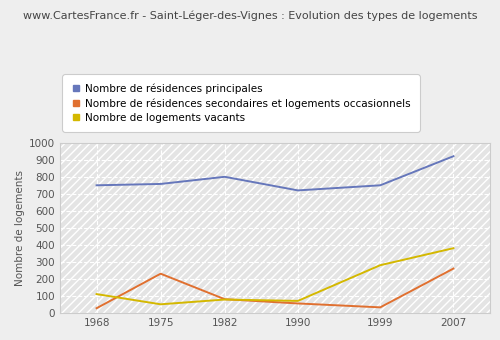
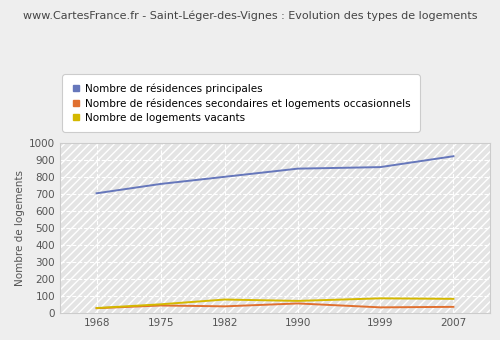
Nombre de résidences principales/1968: 750 -> 700
Nombre de logements vacants/1968: 110 -> 30
Nombre de résidences secondaires et logements occasionnels/1975: 230 -> 40
Nombre de résidences secondaires et logements occasionnels/1982: 80 -> 40
Nombre de résidences principales/1990: 720 -> 850
Nombre de résidences principales/1999: 750 -> 860
Nombre de logements vacants/1999: 280 -> 80
Nombre de résidences secondaires et logements occasionnels/2007: 260 -> 40
Nombre de logements vacants/2007: 380 -> 80
